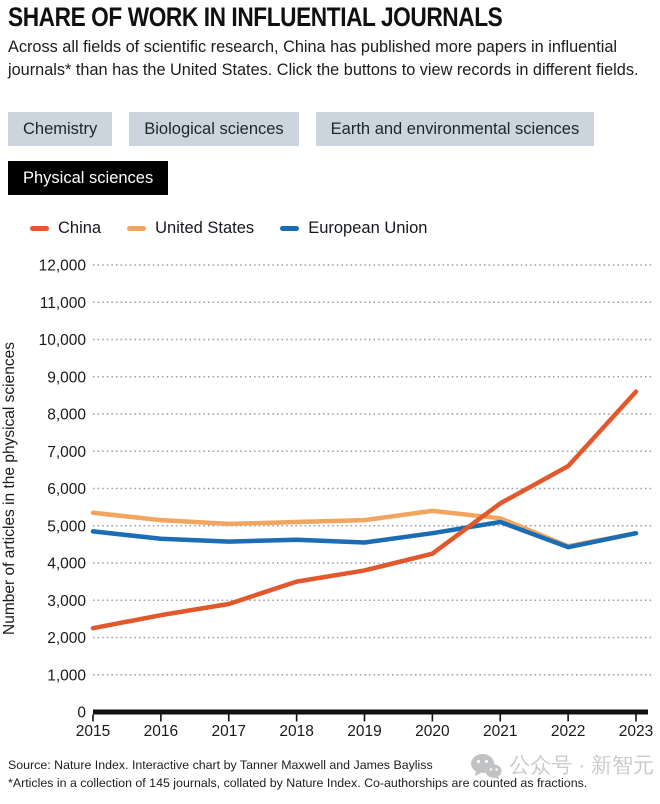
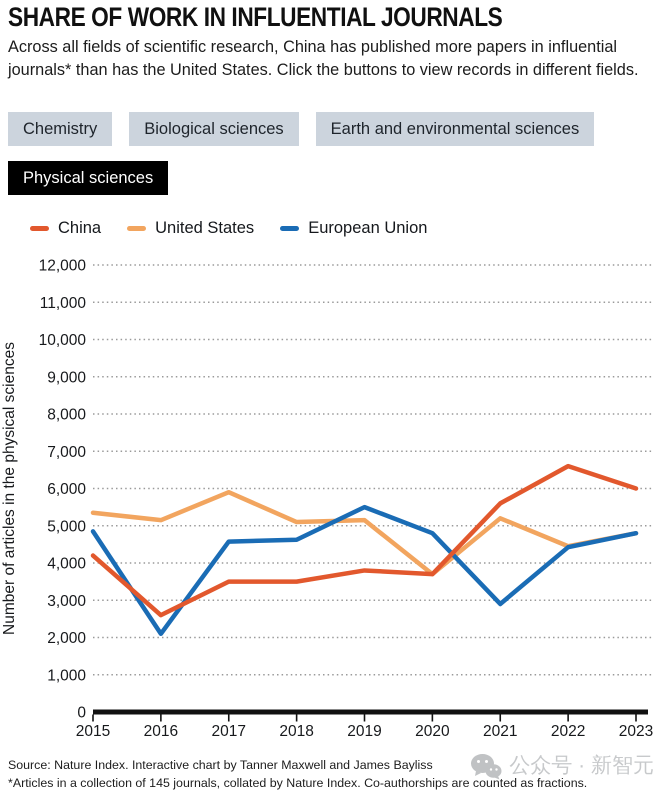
China/2015: 2200 -> 4200
European Union/2016: 4600 -> 2100
China/2017: 2900 -> 3500
United States/2017: 5000 -> 5900
European Union/2019: 4600 -> 5500
China/2020: 4200 -> 3700
United States/2020: 5400 -> 3700
European Union/2021: 5100 -> 2900
China/2023: 8600 -> 6000
